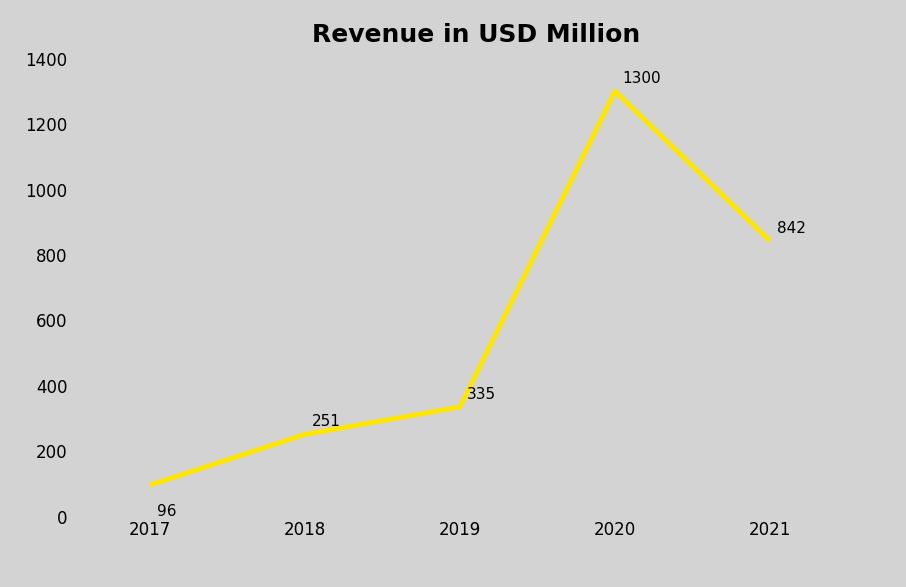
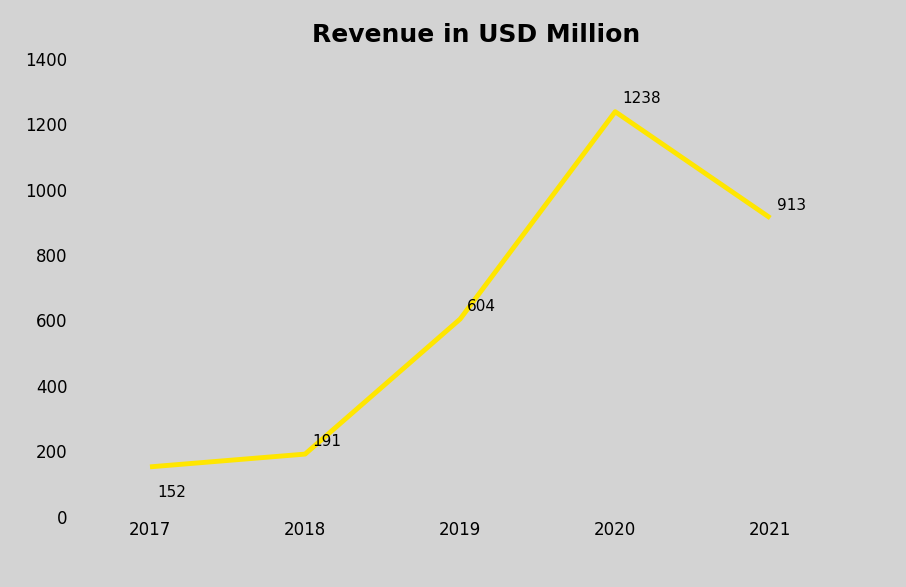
2017: 96 -> 152
2018: 251 -> 191
2019: 335 -> 604
2020: 1300 -> 1238
2021: 842 -> 913
